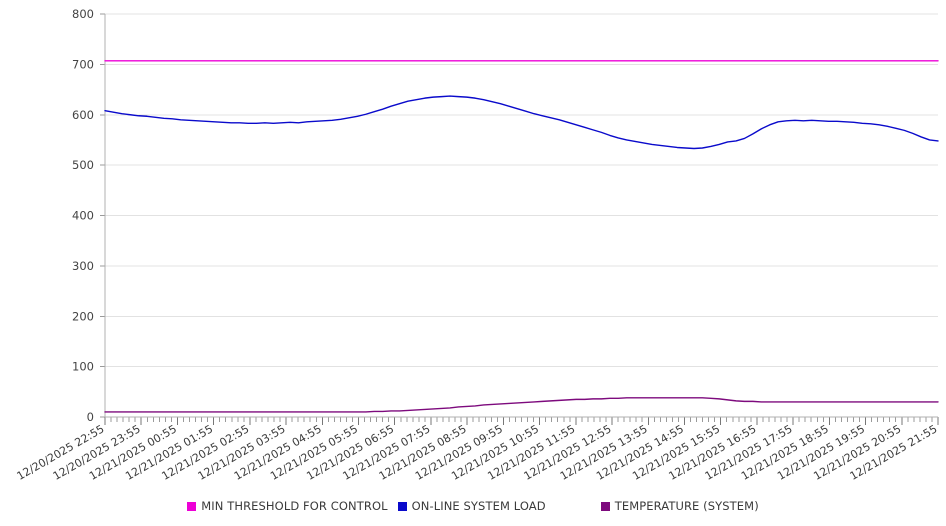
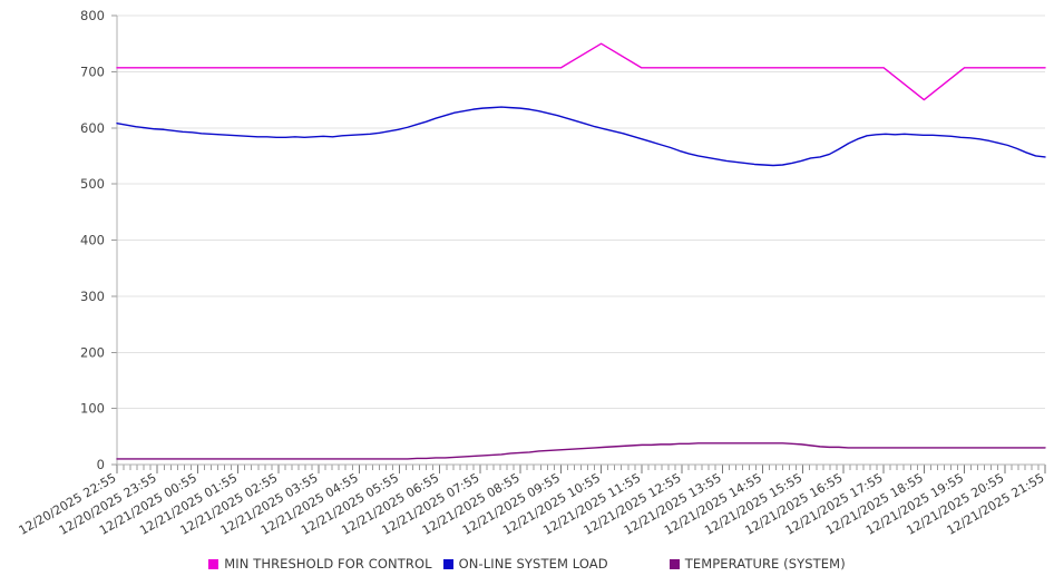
MIN THRESHOLD FOR CONTROL/12/21/2025 10:55: 710 -> 750
ON-LINE SYSTEM LOAD/12/21/2025 13:55: 580 -> 630
MIN THRESHOLD FOR CONTROL/12/21/2025 18:55: 710 -> 650
